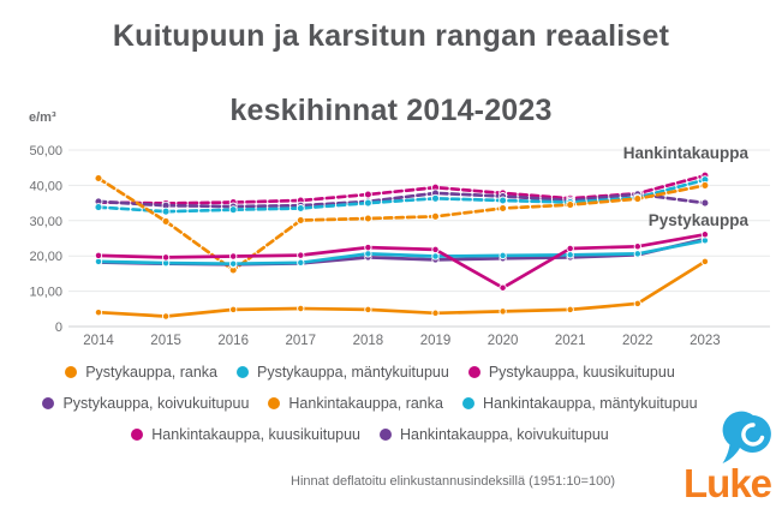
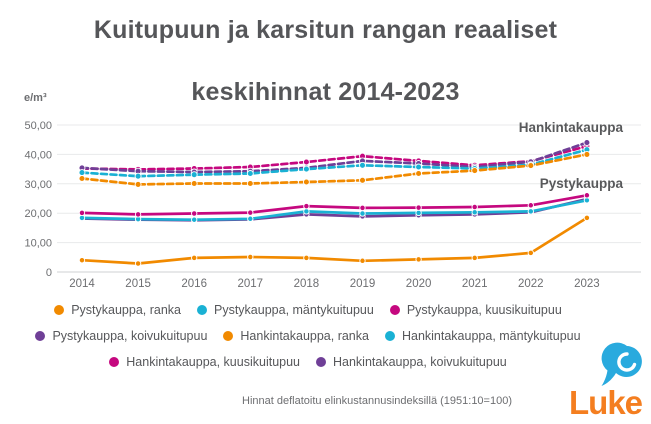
Hankintakauppa, ranka/2014: 42 -> 32
Hankintakauppa, ranka/2016: 16 -> 30
Pystykauppa, kuusikuitupuu/2020: 11 -> 22
Hankintakauppa, koivukuitupuu/2023: 35 -> 44
